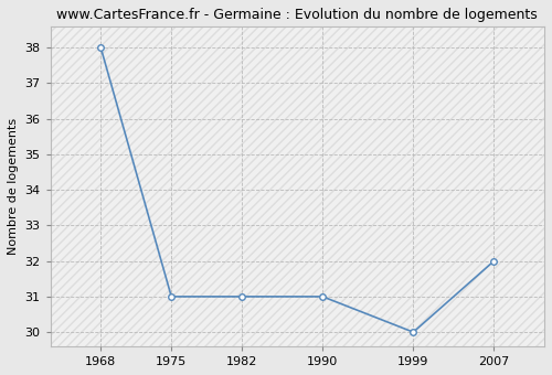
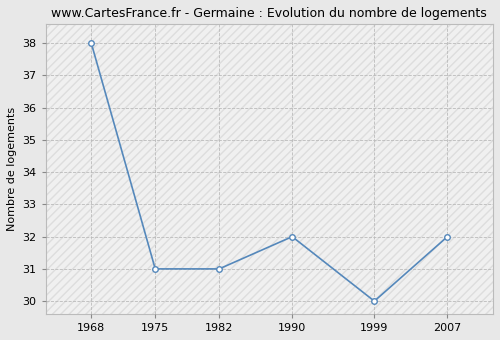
1990: 31 -> 32
